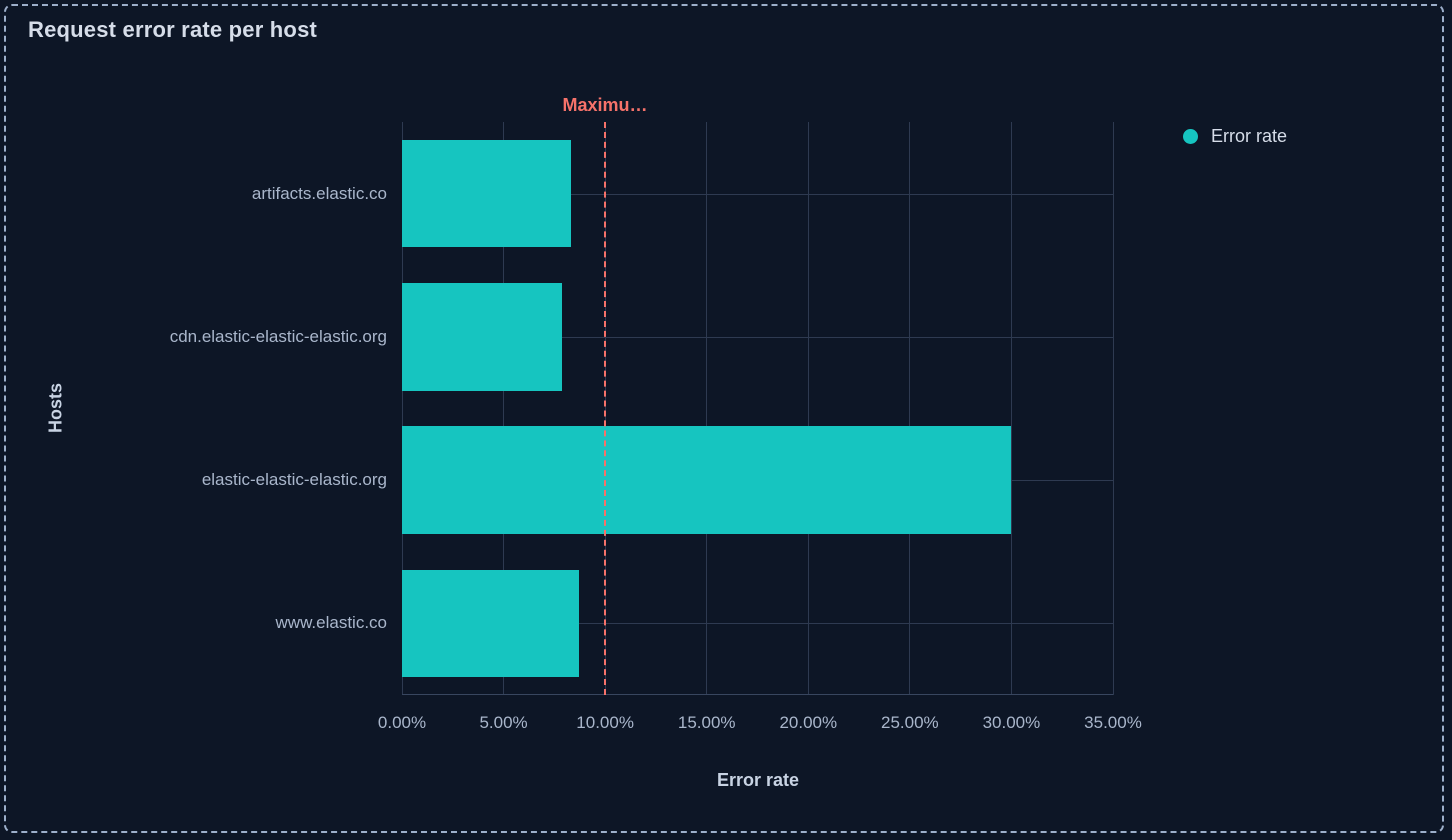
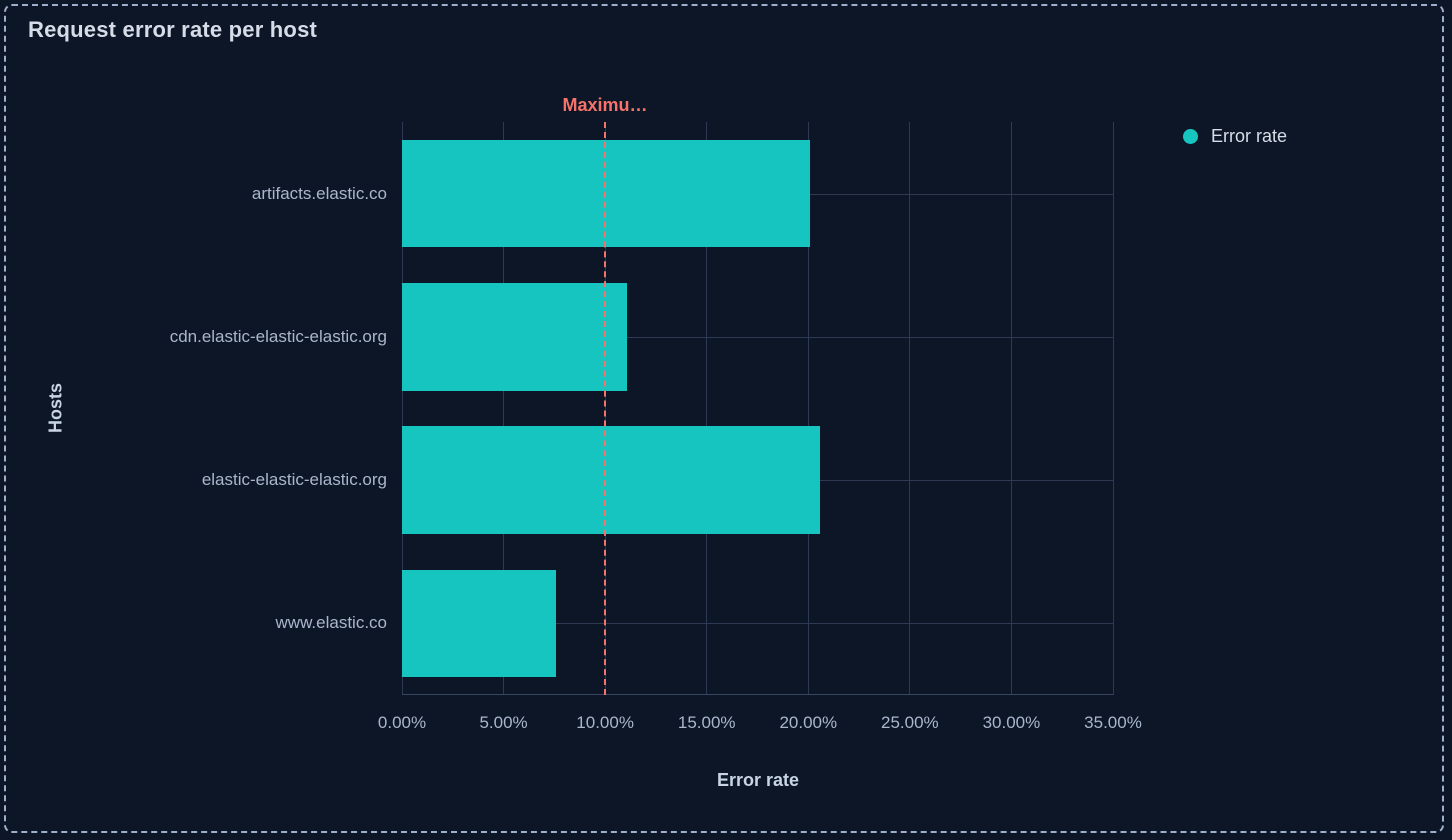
artifacts.elastic.co: 8.3% -> 20.1%
cdn.elastic-elastic-elastic.org: 7.9% -> 11.1%
elastic-elastic-elastic.org: 30.0% -> 20.6%
www.elastic.co: 8.7% -> 7.6%
